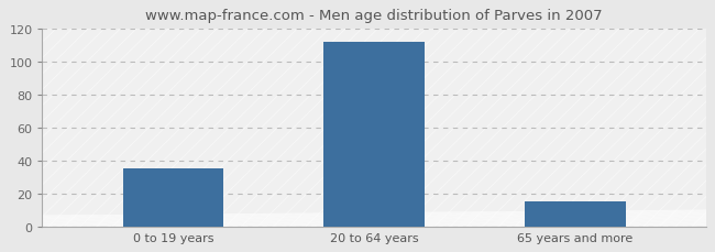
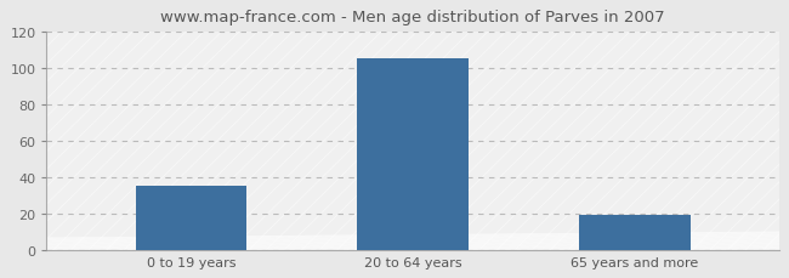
20 to 64 years: 112 -> 105
65 years and more: 15 -> 19
